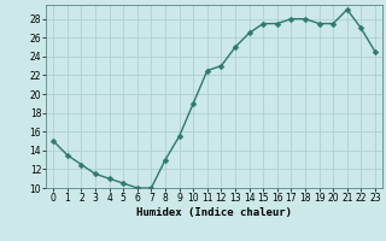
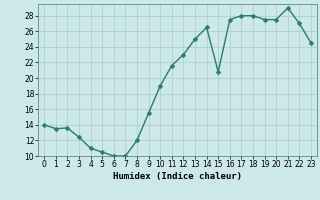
0: 15.0 -> 14.0
2: 12.5 -> 13.6
3: 11.5 -> 12.4
8: 13.0 -> 12.0
11: 22.5 -> 21.6
15: 27.5 -> 20.8
